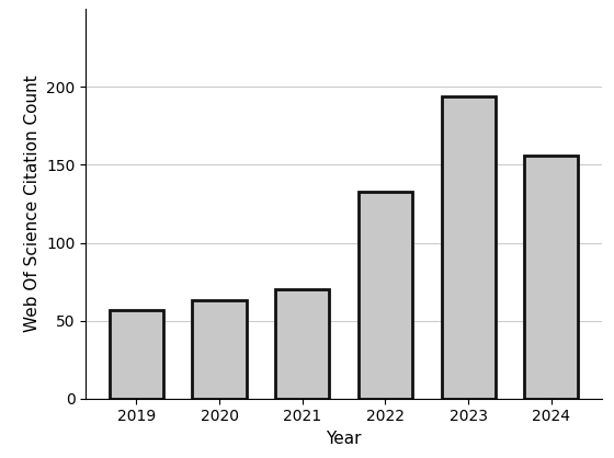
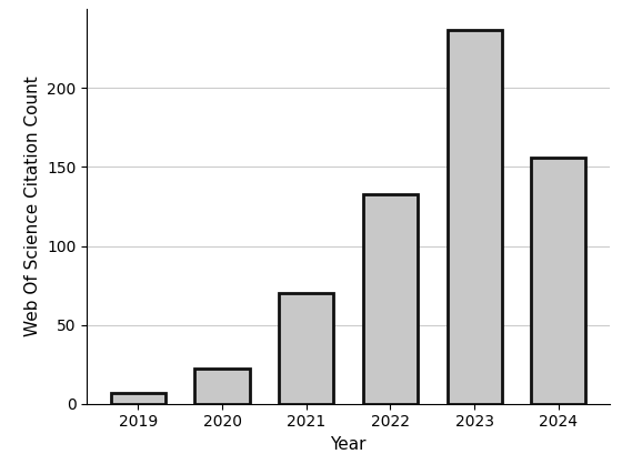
2019: 57 -> 7
2020: 63 -> 22
2023: 194 -> 237
